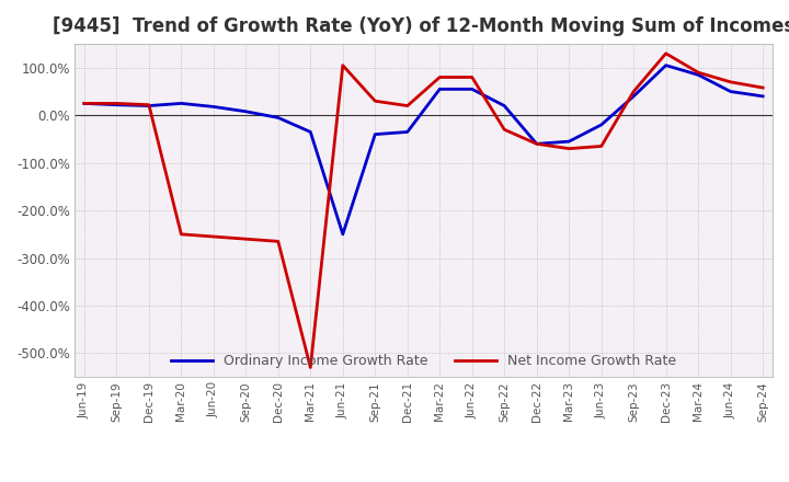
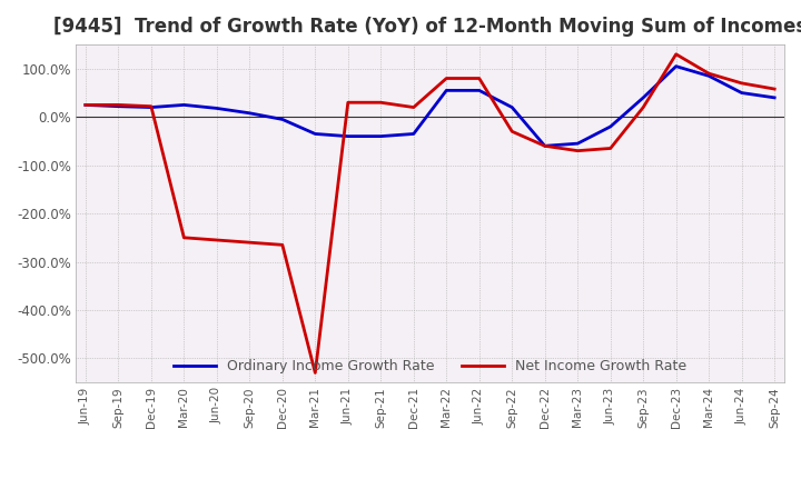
Ordinary Income Growth Rate/Jun-21: -250% -> -40%
Net Income Growth Rate/Jun-21: 105% -> 30%
Net Income Growth Rate/Sep-23: 50% -> 20%
